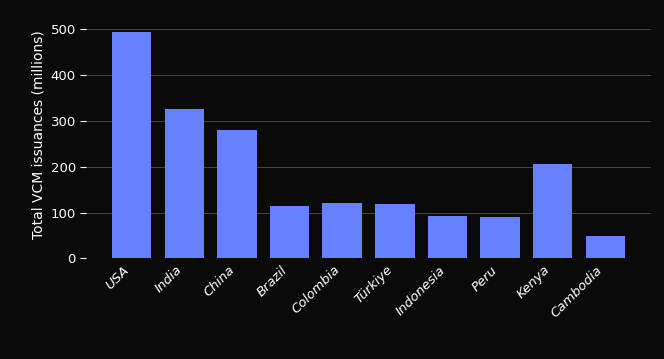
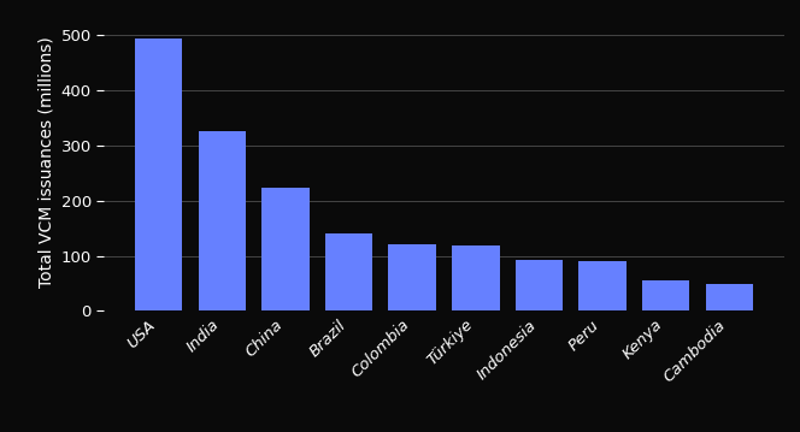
China: 280 -> 223
Brazil: 115 -> 140
Kenya: 205 -> 55
